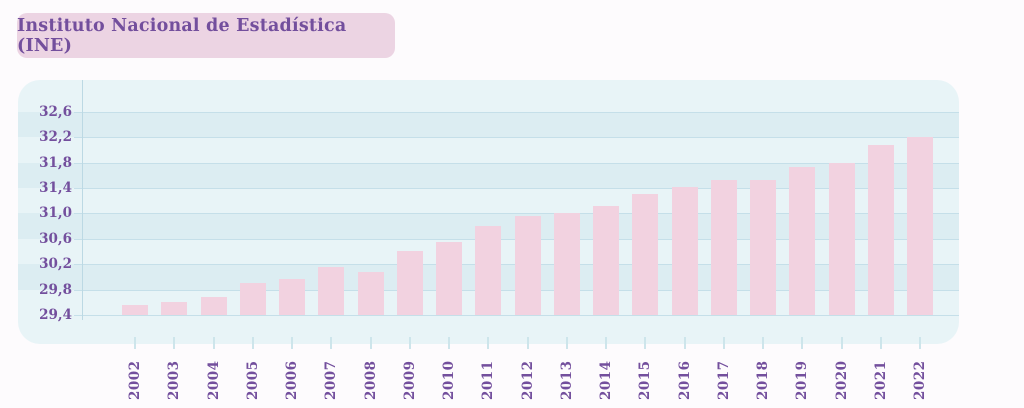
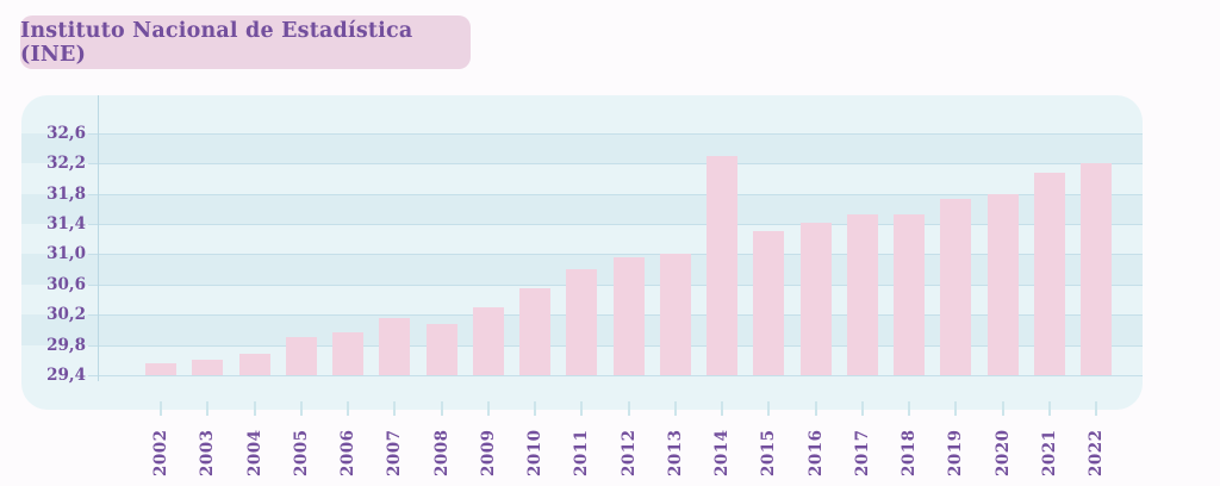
2009: 30,4 -> 30,3
2014: 31,1 -> 32,3
